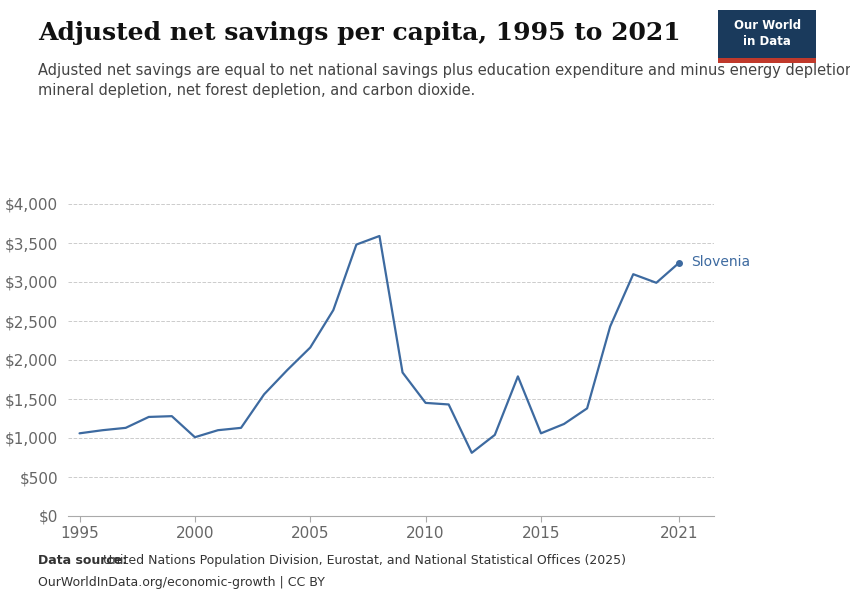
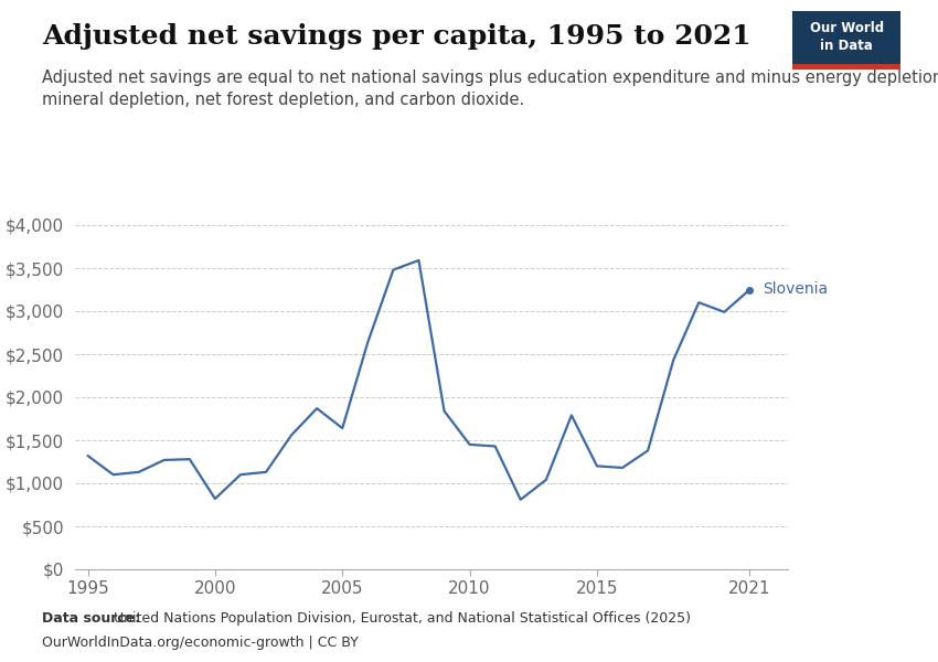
1995: $1,060 -> $1,320
2000: $1,010 -> $820
2005: $2,160 -> $1,640
2015: $1,060 -> $1,200
